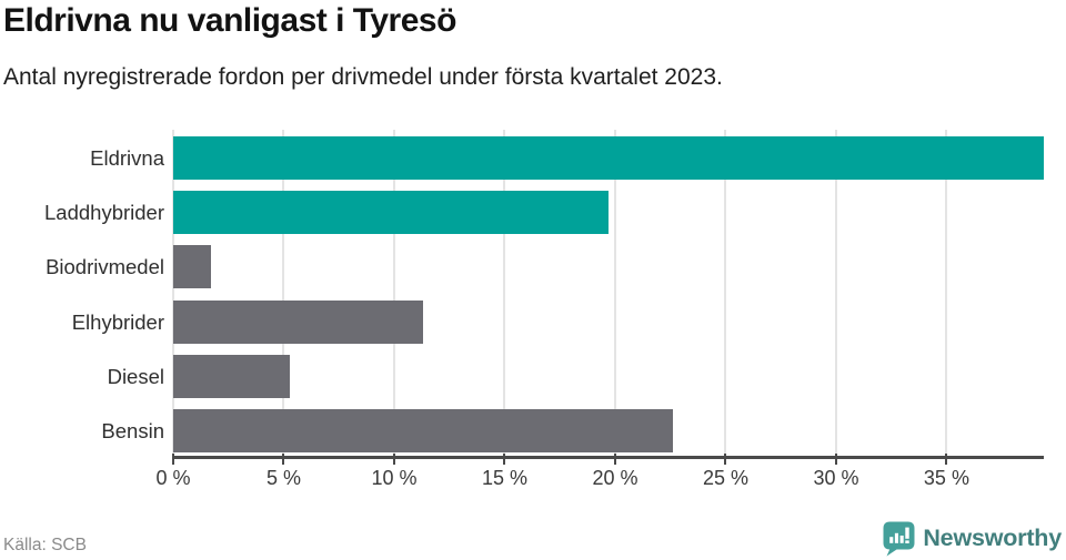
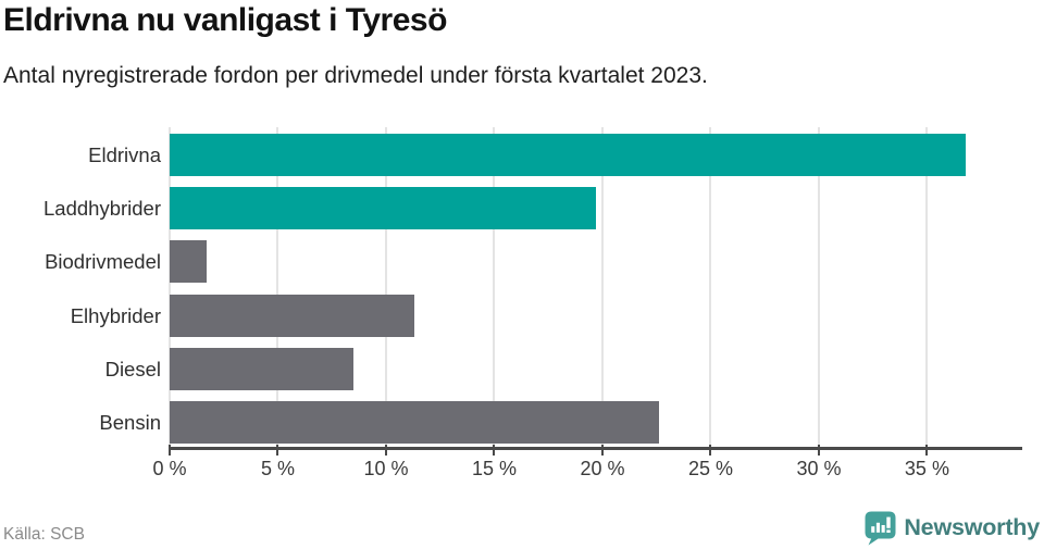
Eldrivna: 39.4% -> 36.8%
Diesel: 5.3% -> 8.5%
